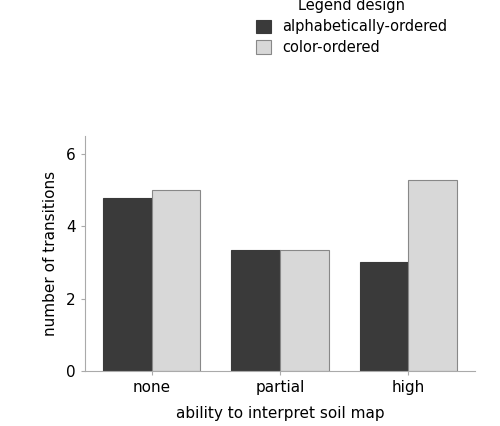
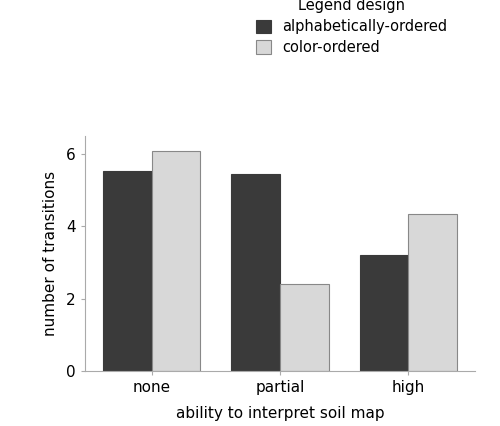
alphabetically-ordered/none: 4.80 -> 5.55
color-ordered/none: 5.00 -> 6.10
alphabetically-ordered/partial: 3.35 -> 5.45
color-ordered/partial: 3.35 -> 2.40
alphabetically-ordered/high: 3.00 -> 3.20
color-ordered/high: 5.30 -> 4.35
